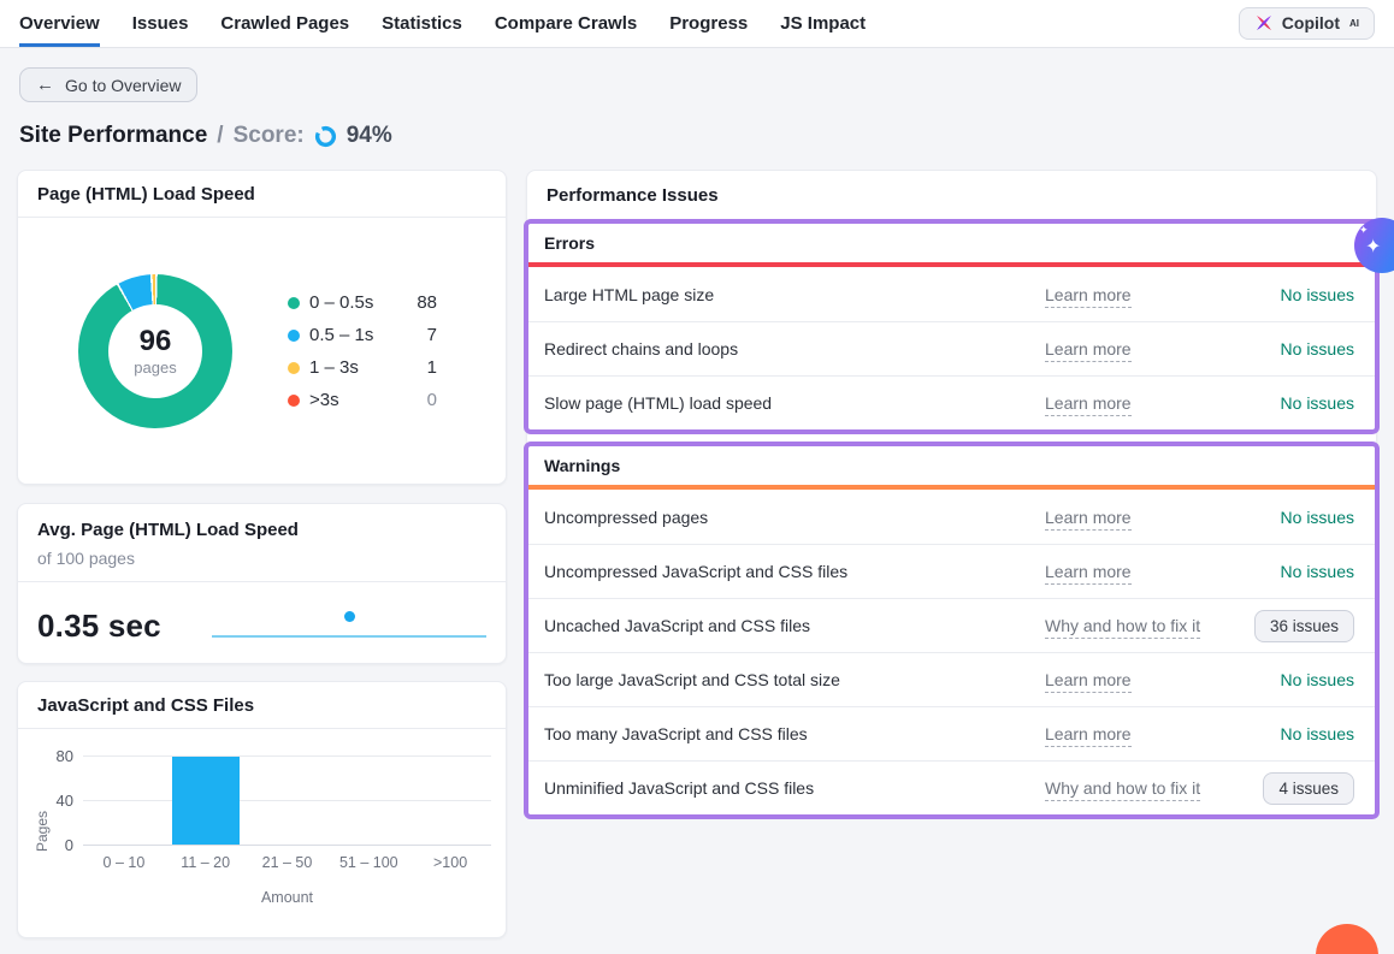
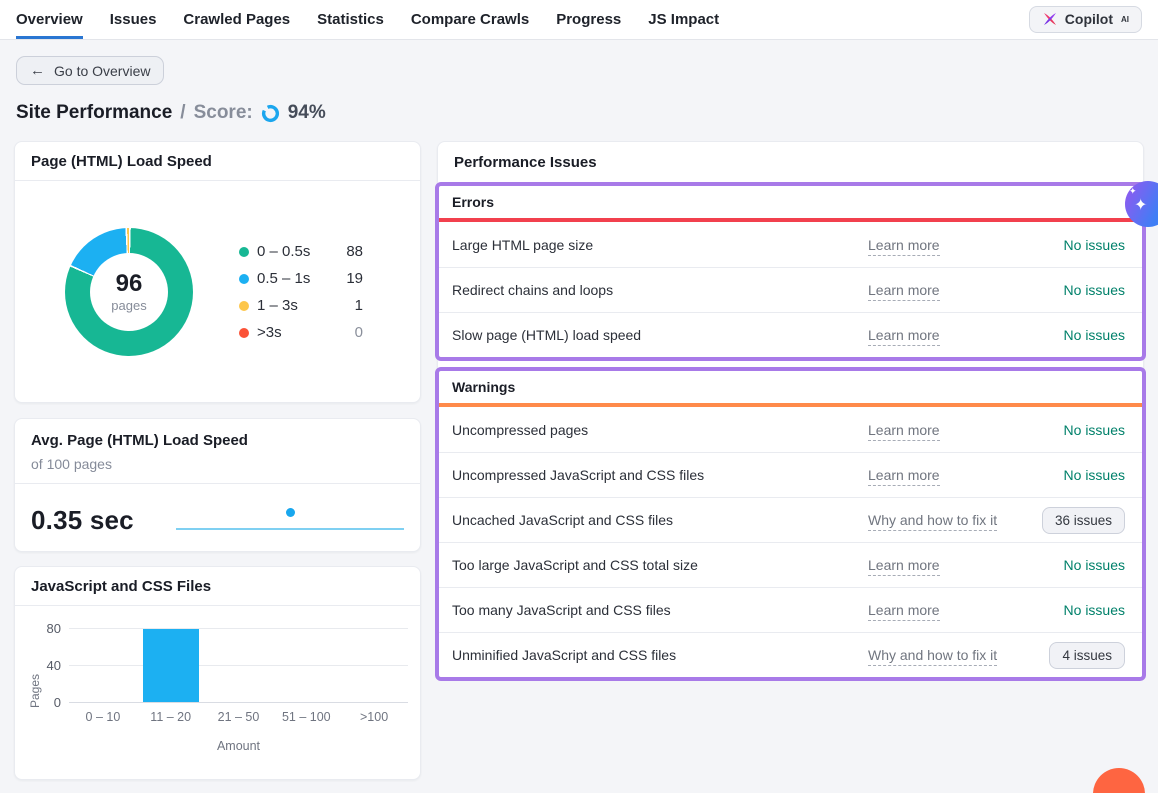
Page (HTML) Load Speed/0.5 – 1s: 7 -> 19
